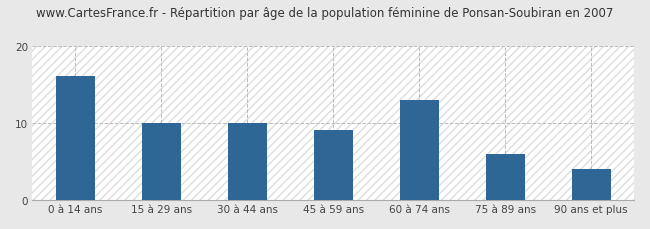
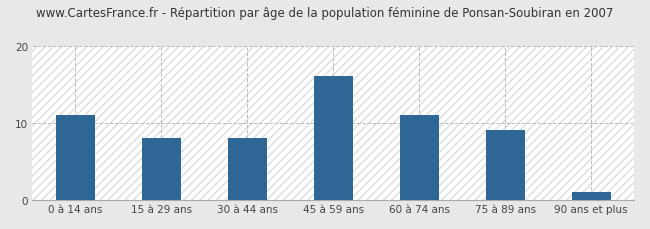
0 à 14 ans: 16 -> 11
15 à 29 ans: 10 -> 8
30 à 44 ans: 10 -> 8
45 à 59 ans: 9 -> 16
60 à 74 ans: 13 -> 11
75 à 89 ans: 6 -> 9
90 ans et plus: 4 -> 1
